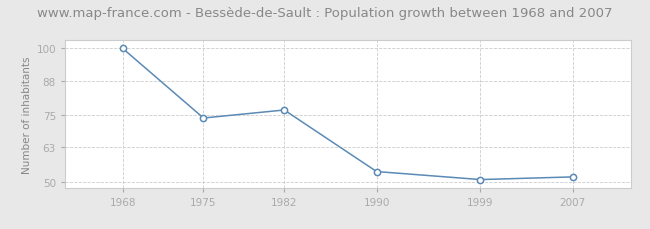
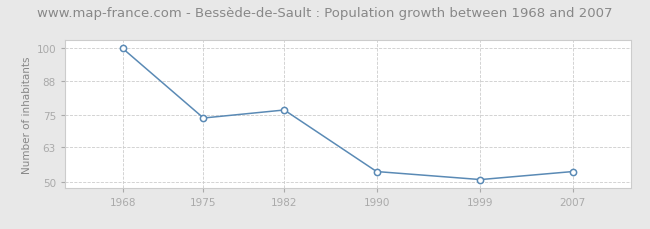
2007: 52 -> 54
